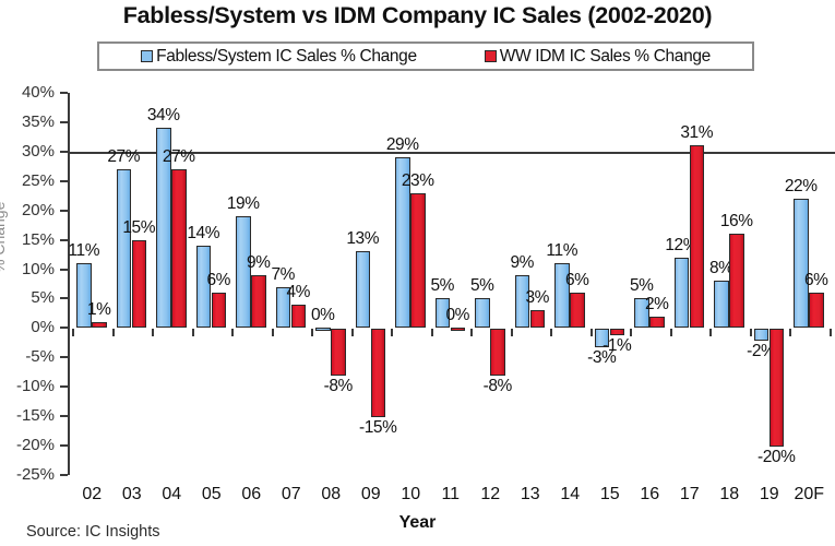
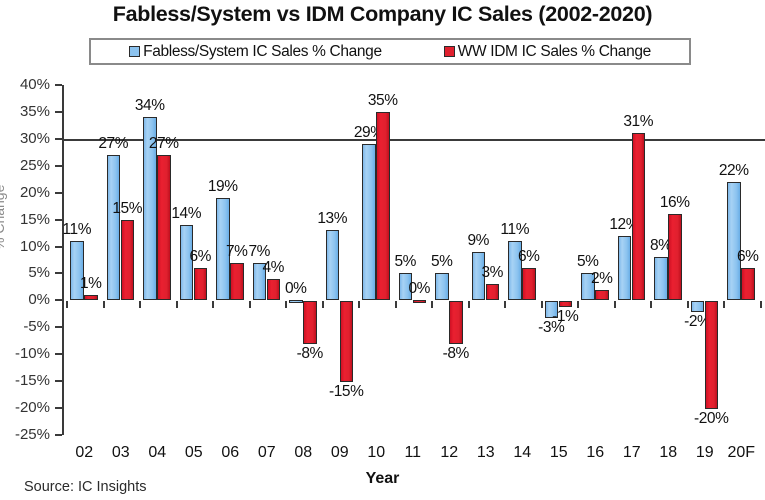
WW IDM IC Sales % Change/06: 9% -> 7%
WW IDM IC Sales % Change/10: 23% -> 35%
